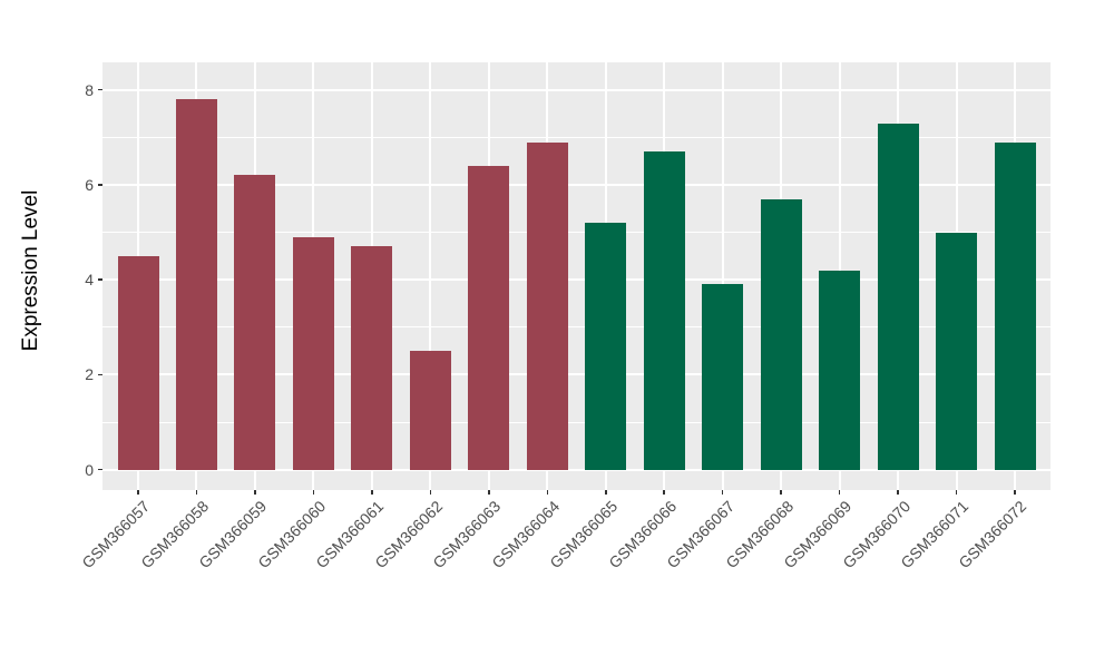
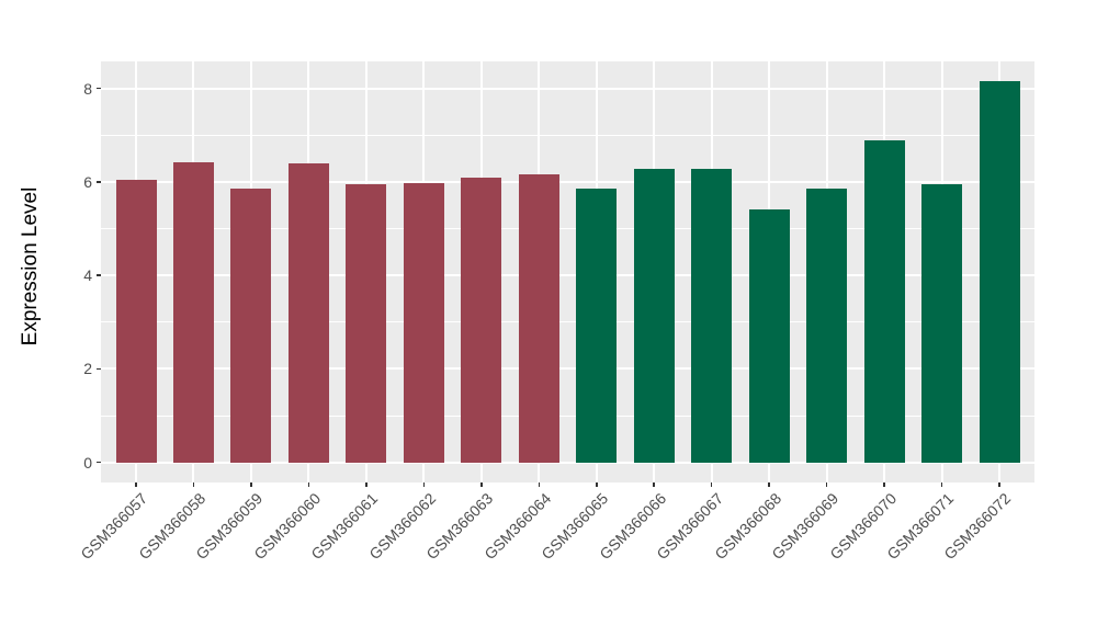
GSM366057: 4.5 -> 6.0
GSM366058: 7.8 -> 6.4
GSM366059: 6.2 -> 5.9
GSM366060: 4.9 -> 6.4
GSM366061: 4.7 -> 6.0
GSM366062: 2.5 -> 6.0
GSM366063: 6.4 -> 6.1
GSM366064: 6.9 -> 6.2
GSM366065: 5.2 -> 5.9
GSM366066: 6.7 -> 6.3
GSM366067: 3.9 -> 6.3
GSM366068: 5.7 -> 5.4
GSM366069: 4.2 -> 5.9
GSM366070: 7.3 -> 6.9
GSM366071: 5.0 -> 6.0
GSM366072: 6.9 -> 8.2
